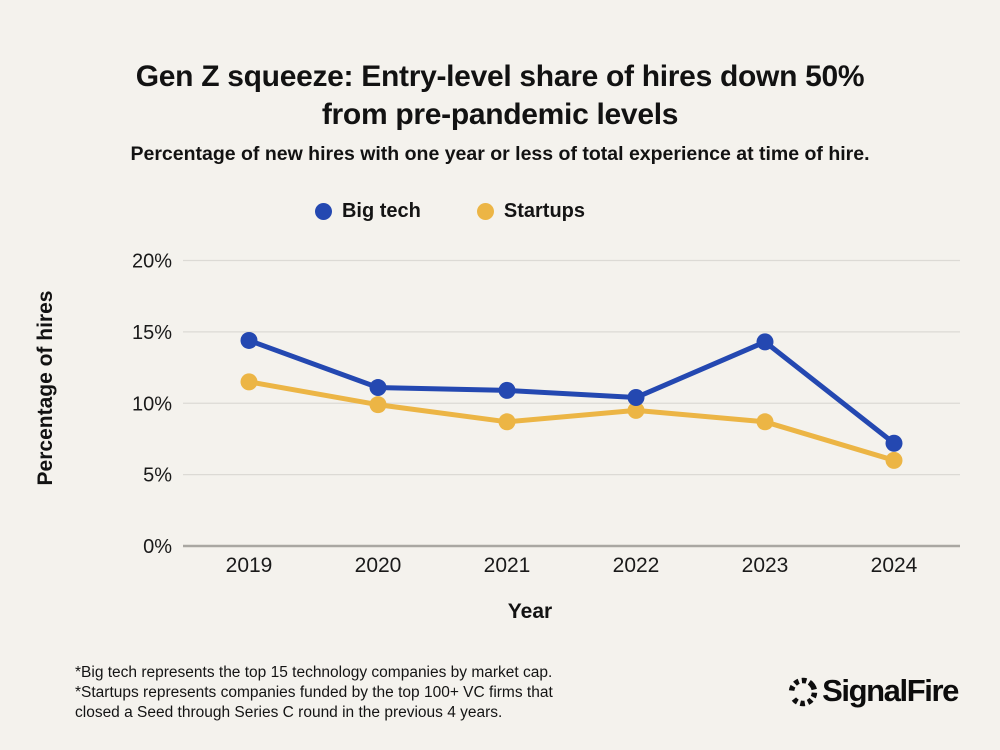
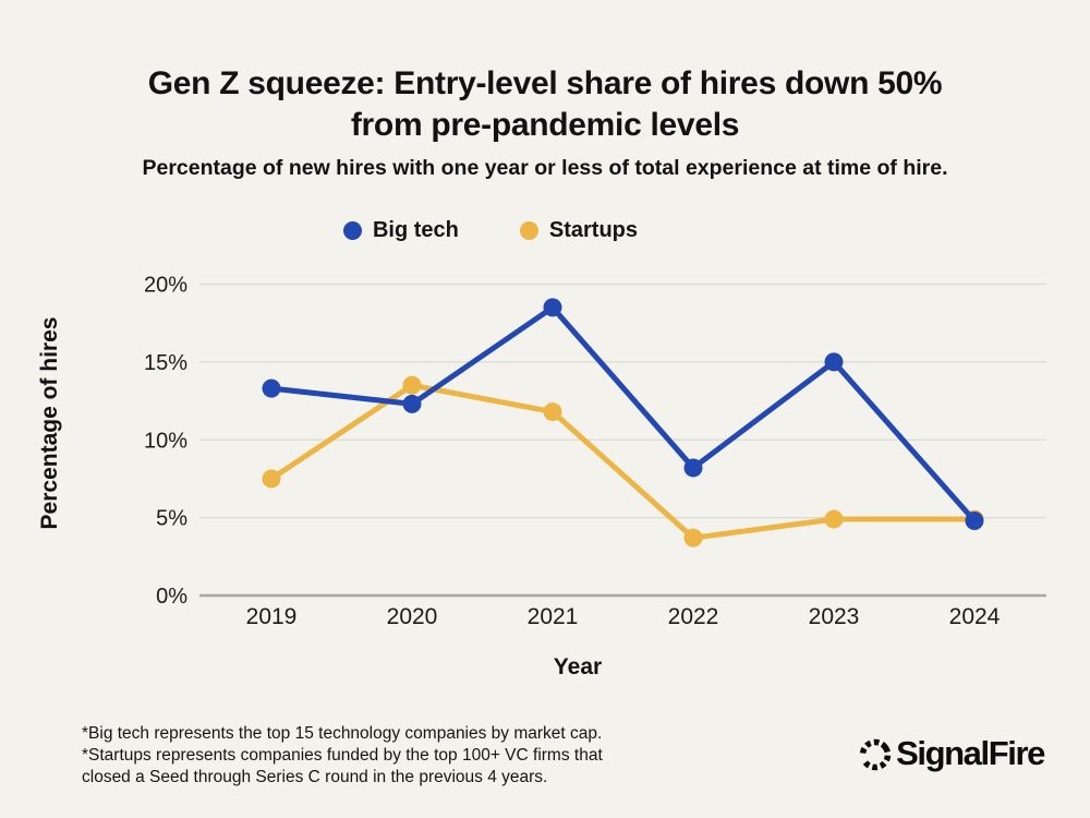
Big tech/2019: 14.4% -> 13.3%
Startups/2019: 11.5% -> 7.5%
Big tech/2020: 11.1% -> 12.3%
Startups/2020: 9.9% -> 13.5%
Big tech/2021: 10.9% -> 18.5%
Startups/2021: 8.7% -> 11.8%
Big tech/2022: 10.4% -> 8.2%
Startups/2022: 9.5% -> 3.7%
Big tech/2023: 14.3% -> 15.0%
Startups/2023: 8.7% -> 4.9%
Big tech/2024: 7.2% -> 4.8%
Startups/2024: 6.0% -> 4.9%
